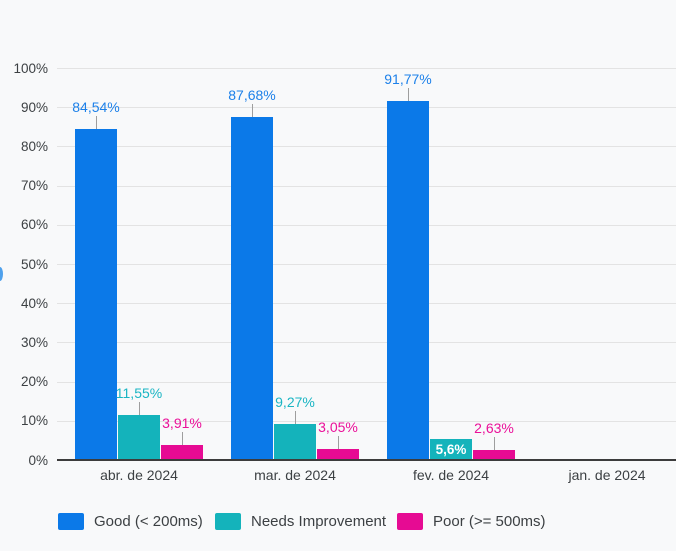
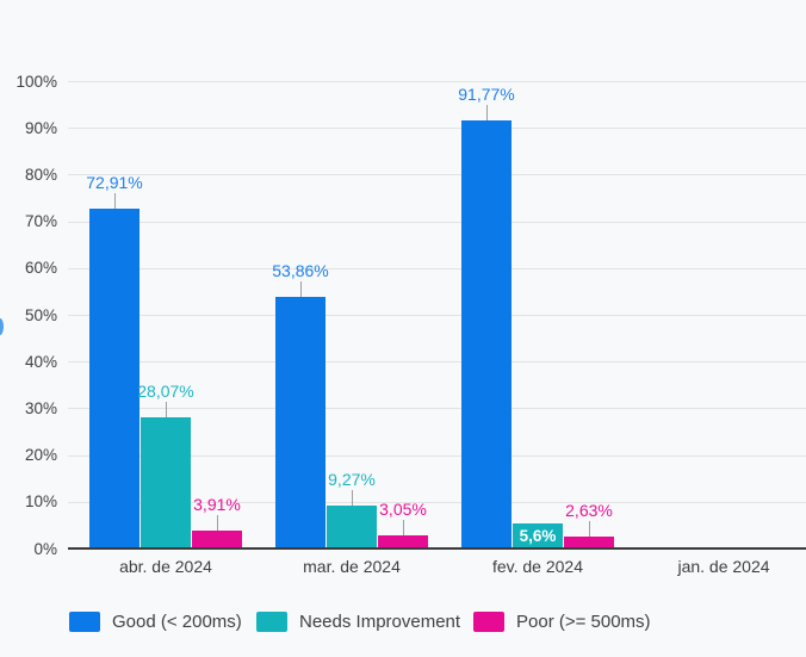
Good (< 200ms)/abr. de 2024: 84,54% -> 72,91%
Needs Improvement/abr. de 2024: 11,55% -> 28,07%
Good (< 200ms)/mar. de 2024: 87,68% -> 53,86%
